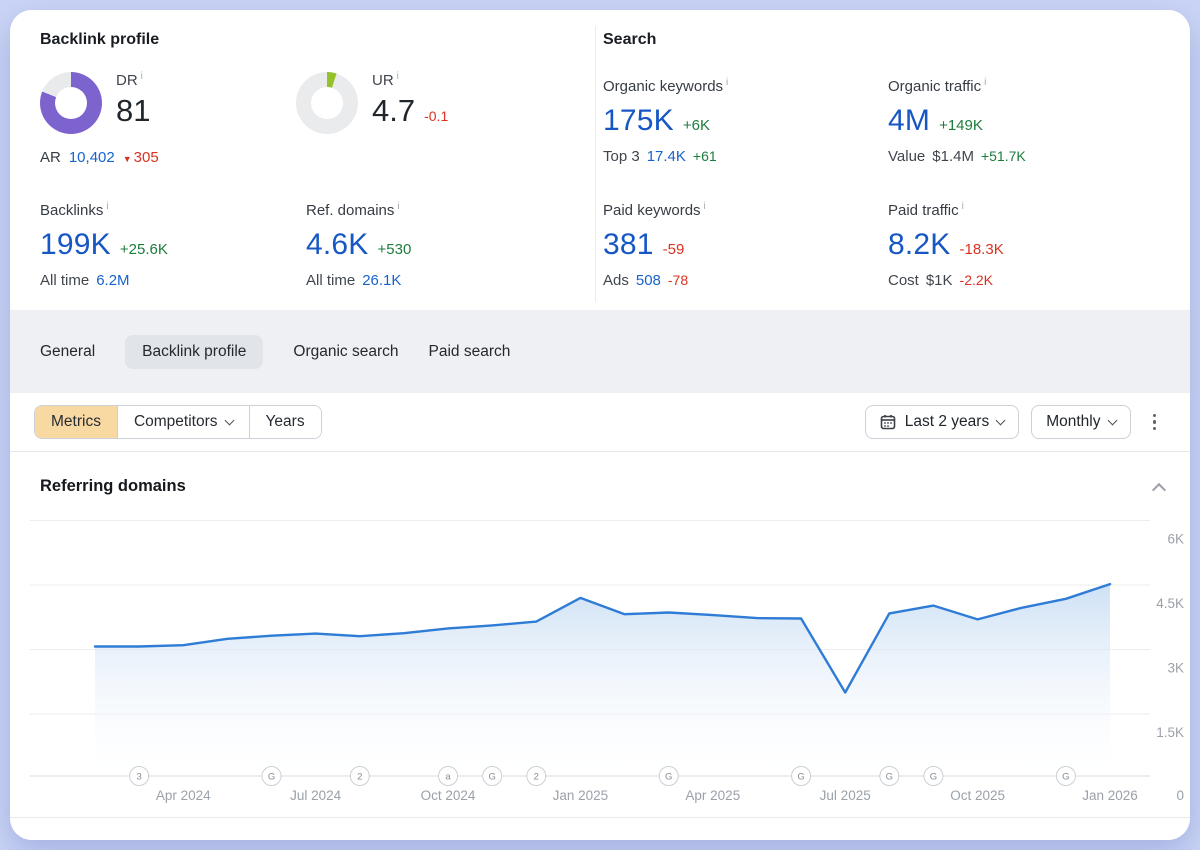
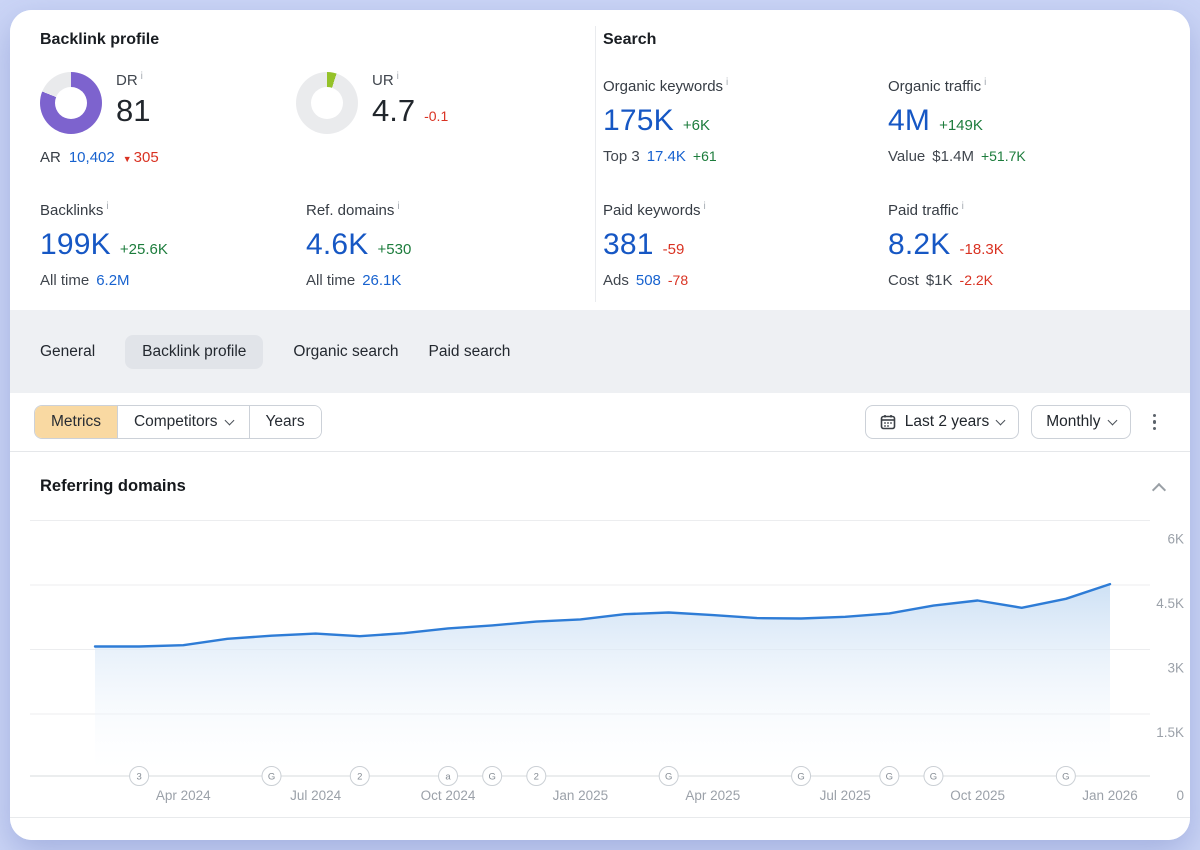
Jan 2025: 4.2K -> 3.7K
Jul 2025: 2.0K -> 3.8K
Oct 2025: 3.7K -> 4.1K
